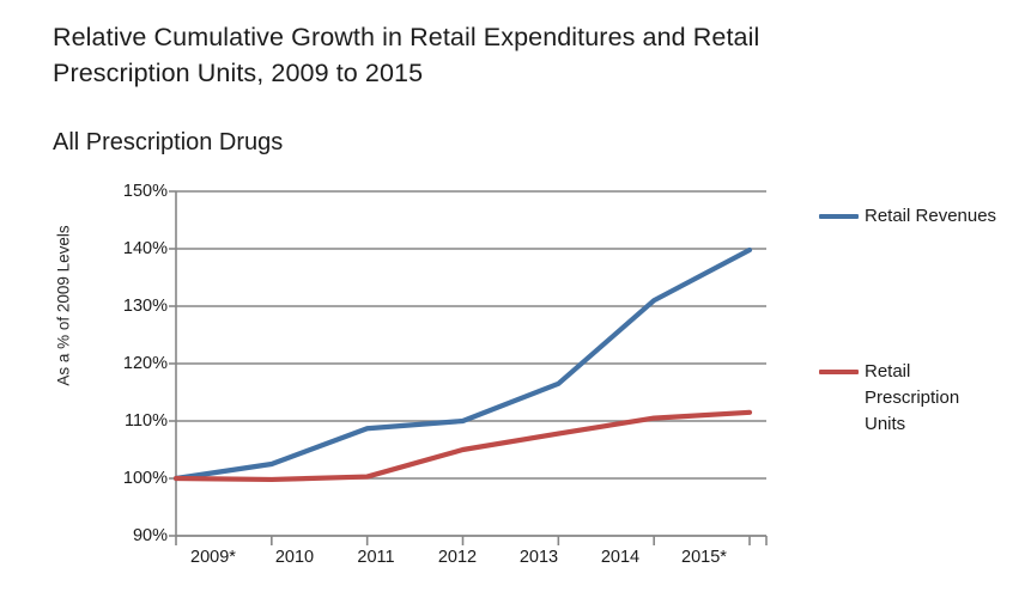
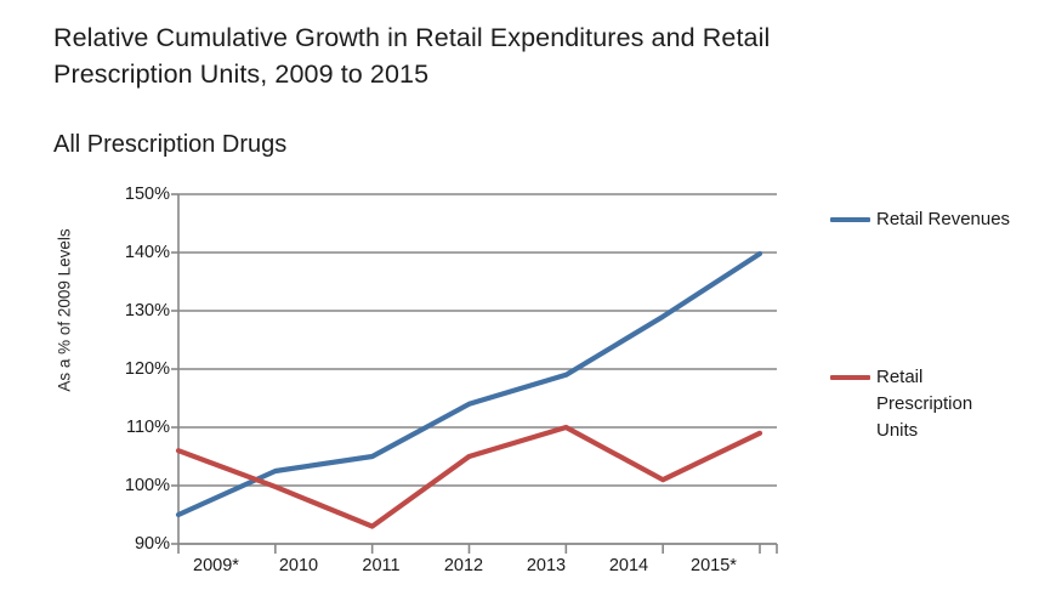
Retail Revenues/2009*: 100% -> 95%
Retail Prescription Units/2009*: 100% -> 106%
Retail Revenues/2011: 109% -> 105%
Retail Prescription Units/2011: 100% -> 93%
Retail Revenues/2012: 110% -> 114%
Retail Revenues/2013: 116% -> 119%
Retail Prescription Units/2013: 108% -> 110%
Retail Revenues/2014: 131% -> 129%
Retail Prescription Units/2014: 110% -> 101%
Retail Prescription Units/2015*: 112% -> 109%
